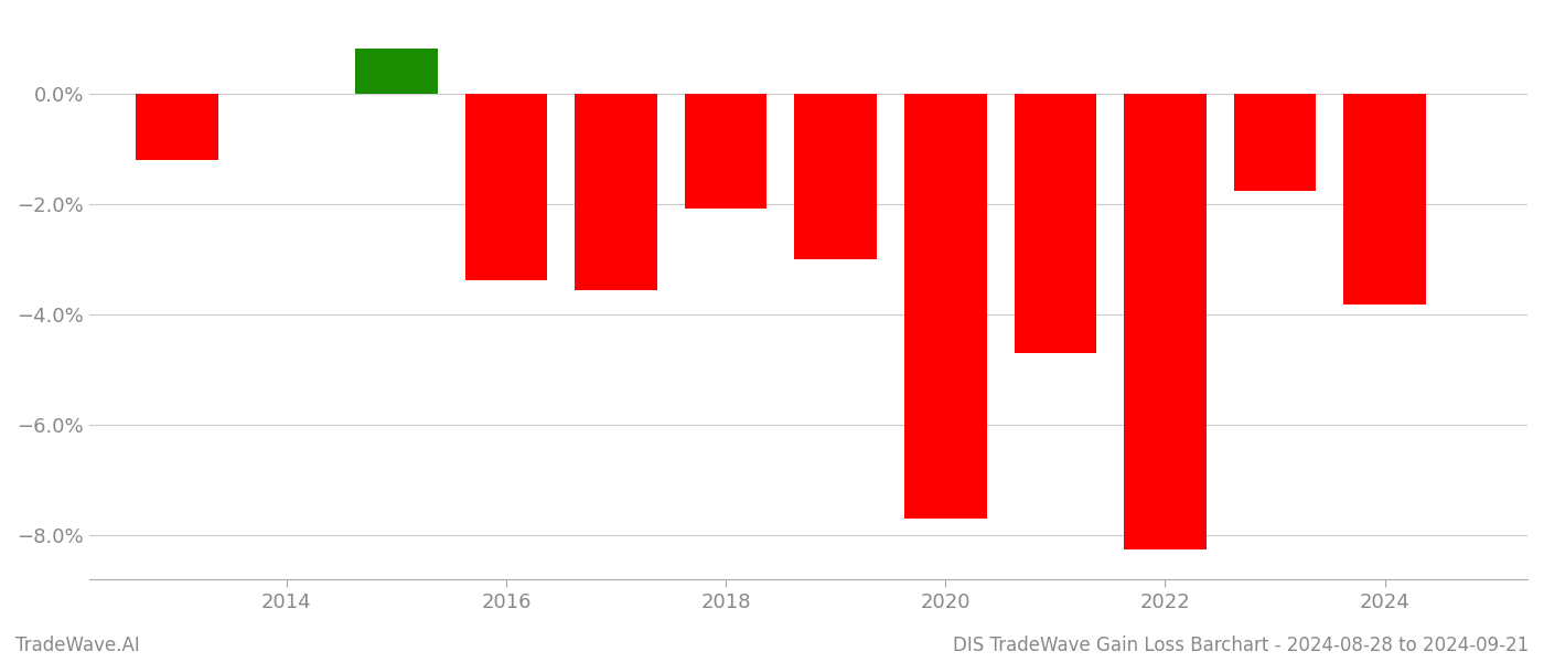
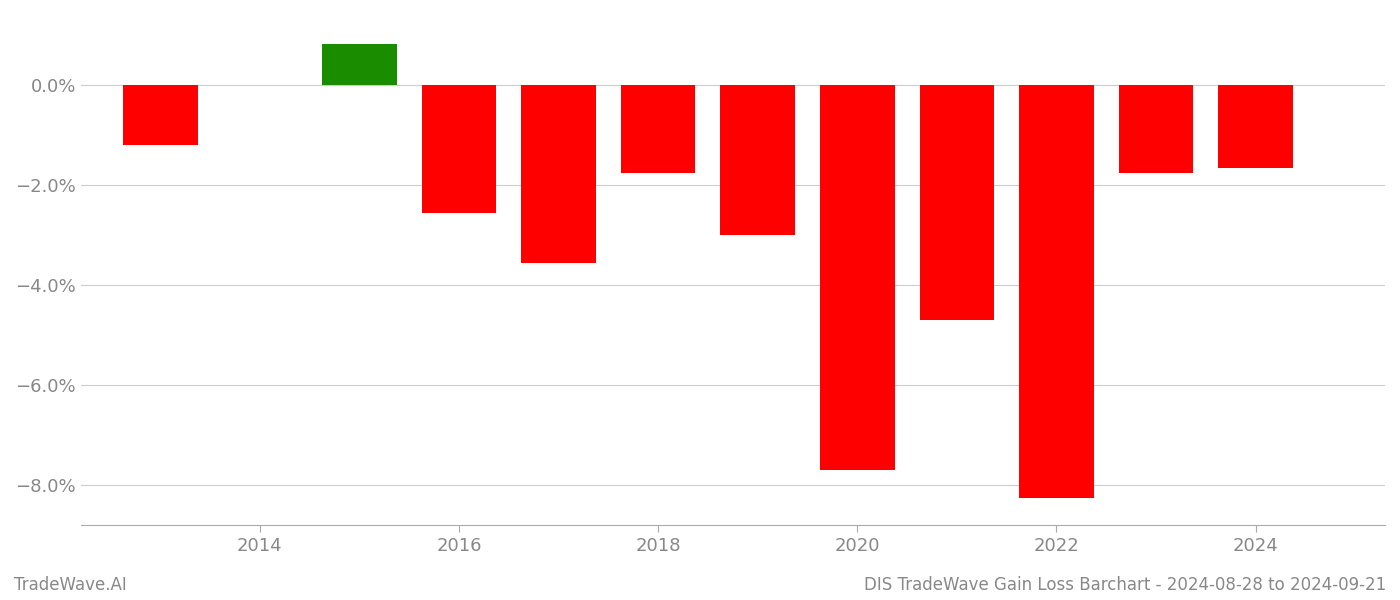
2016: -3.38% -> -2.55%
2018: -2.08% -> -1.75%
2024: -3.82% -> -1.65%
